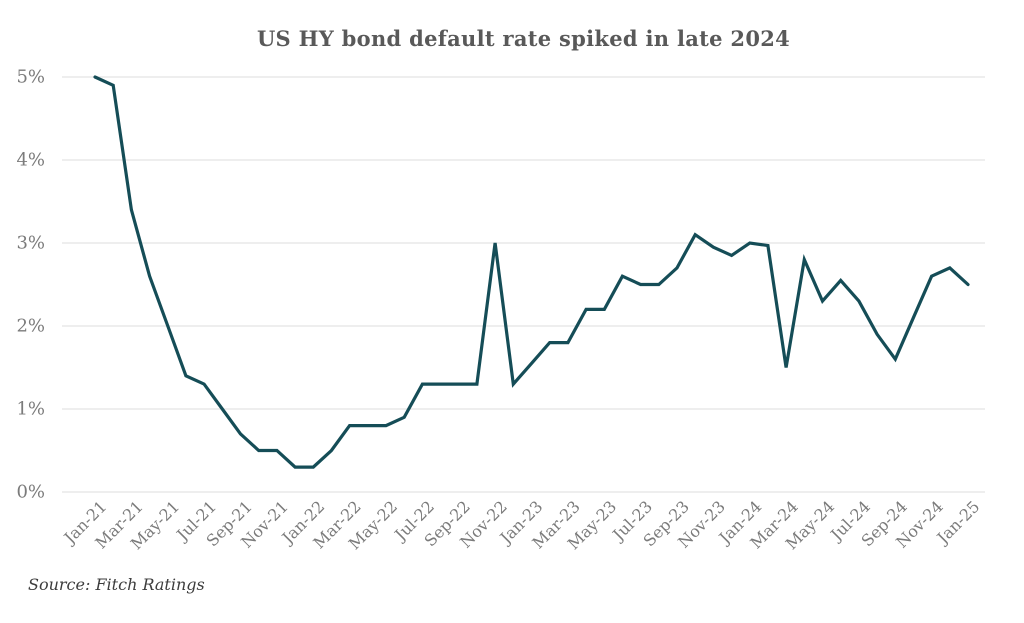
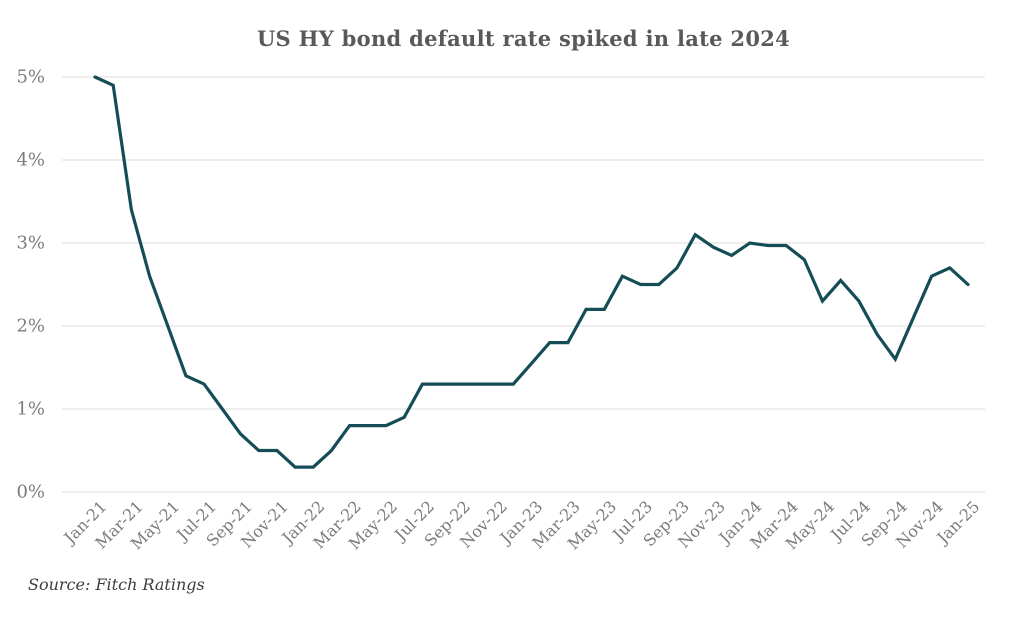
Nov-22: 3.0% -> 1.3%
Mar-24: 1.5% -> 3.0%
